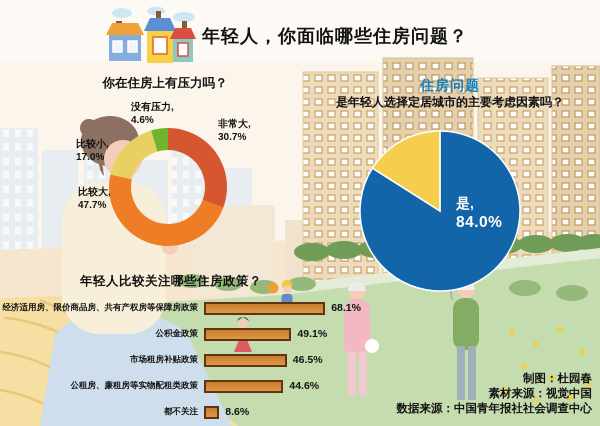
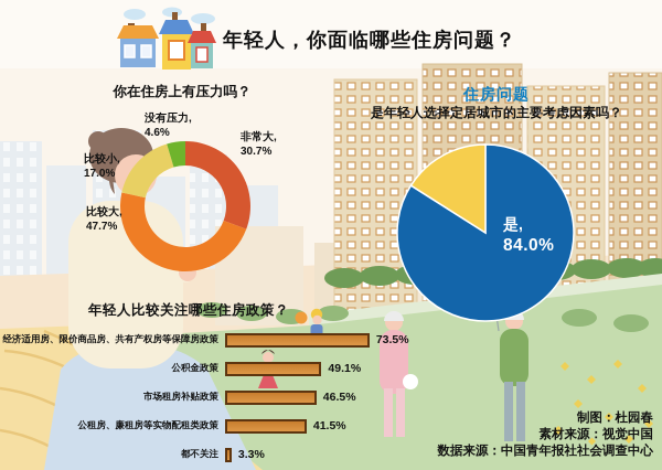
年轻人比较关注哪些住房政策？/经济适用房、限价商品房、共有产权房等保障房政策: 68.1% -> 73.5%
年轻人比较关注哪些住房政策？/公租房、廉租房等实物配租类政策: 44.6% -> 41.5%
年轻人比较关注哪些住房政策？/都不关注: 8.6% -> 3.3%
